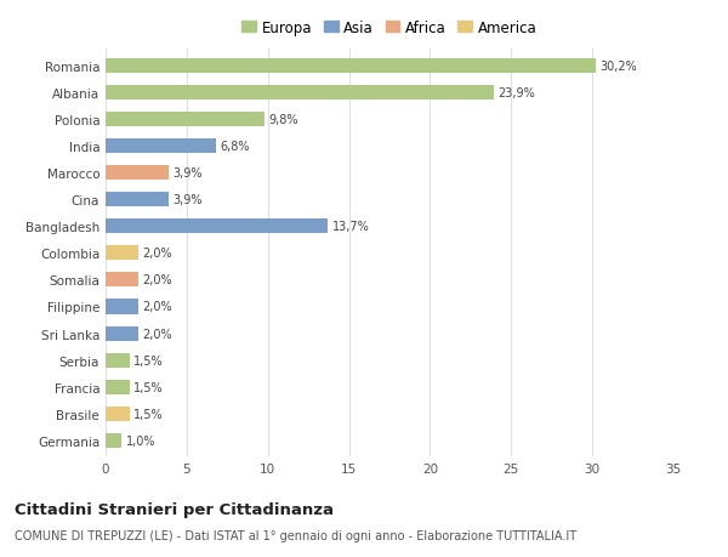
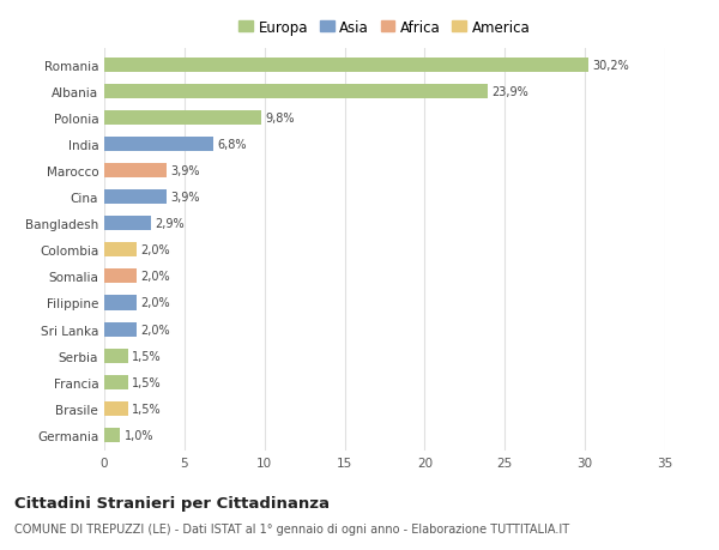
Bangladesh: 13,7% -> 2,9%
